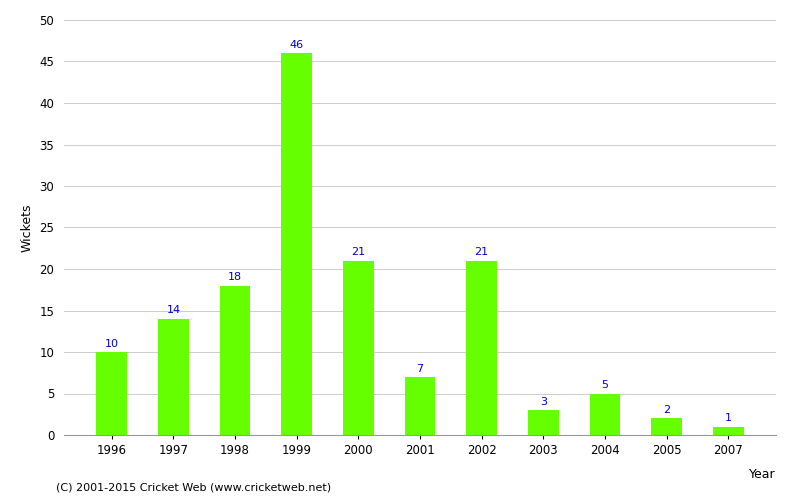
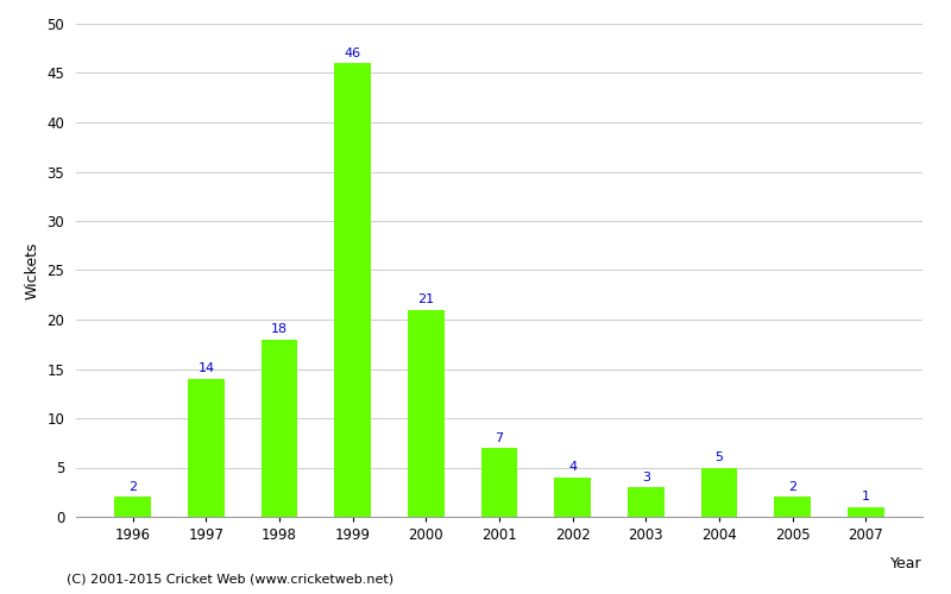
1996: 10 -> 2
2002: 21 -> 4
